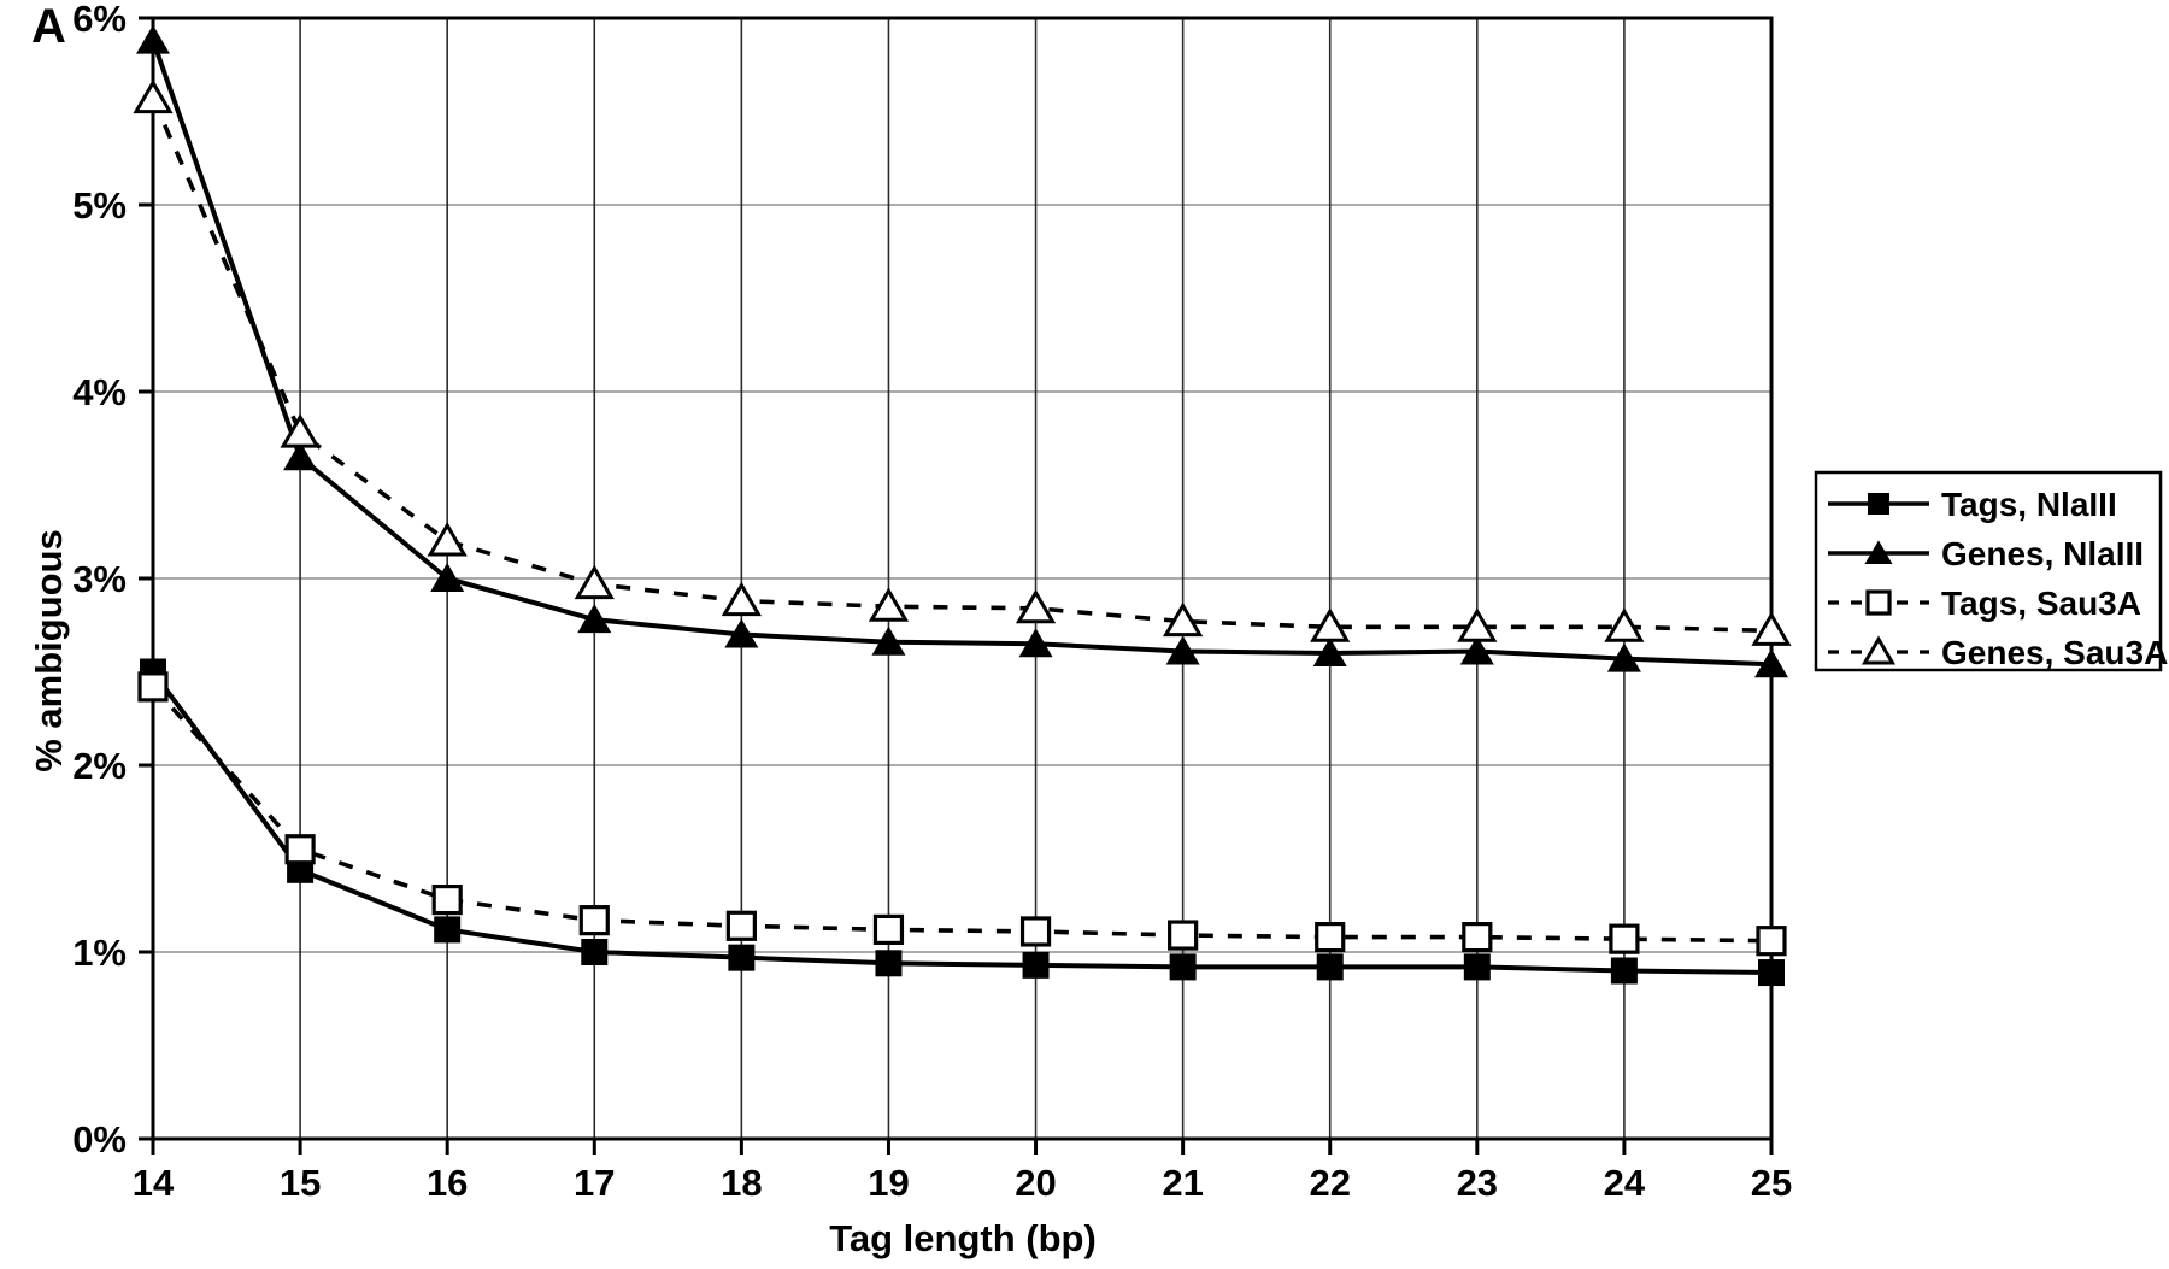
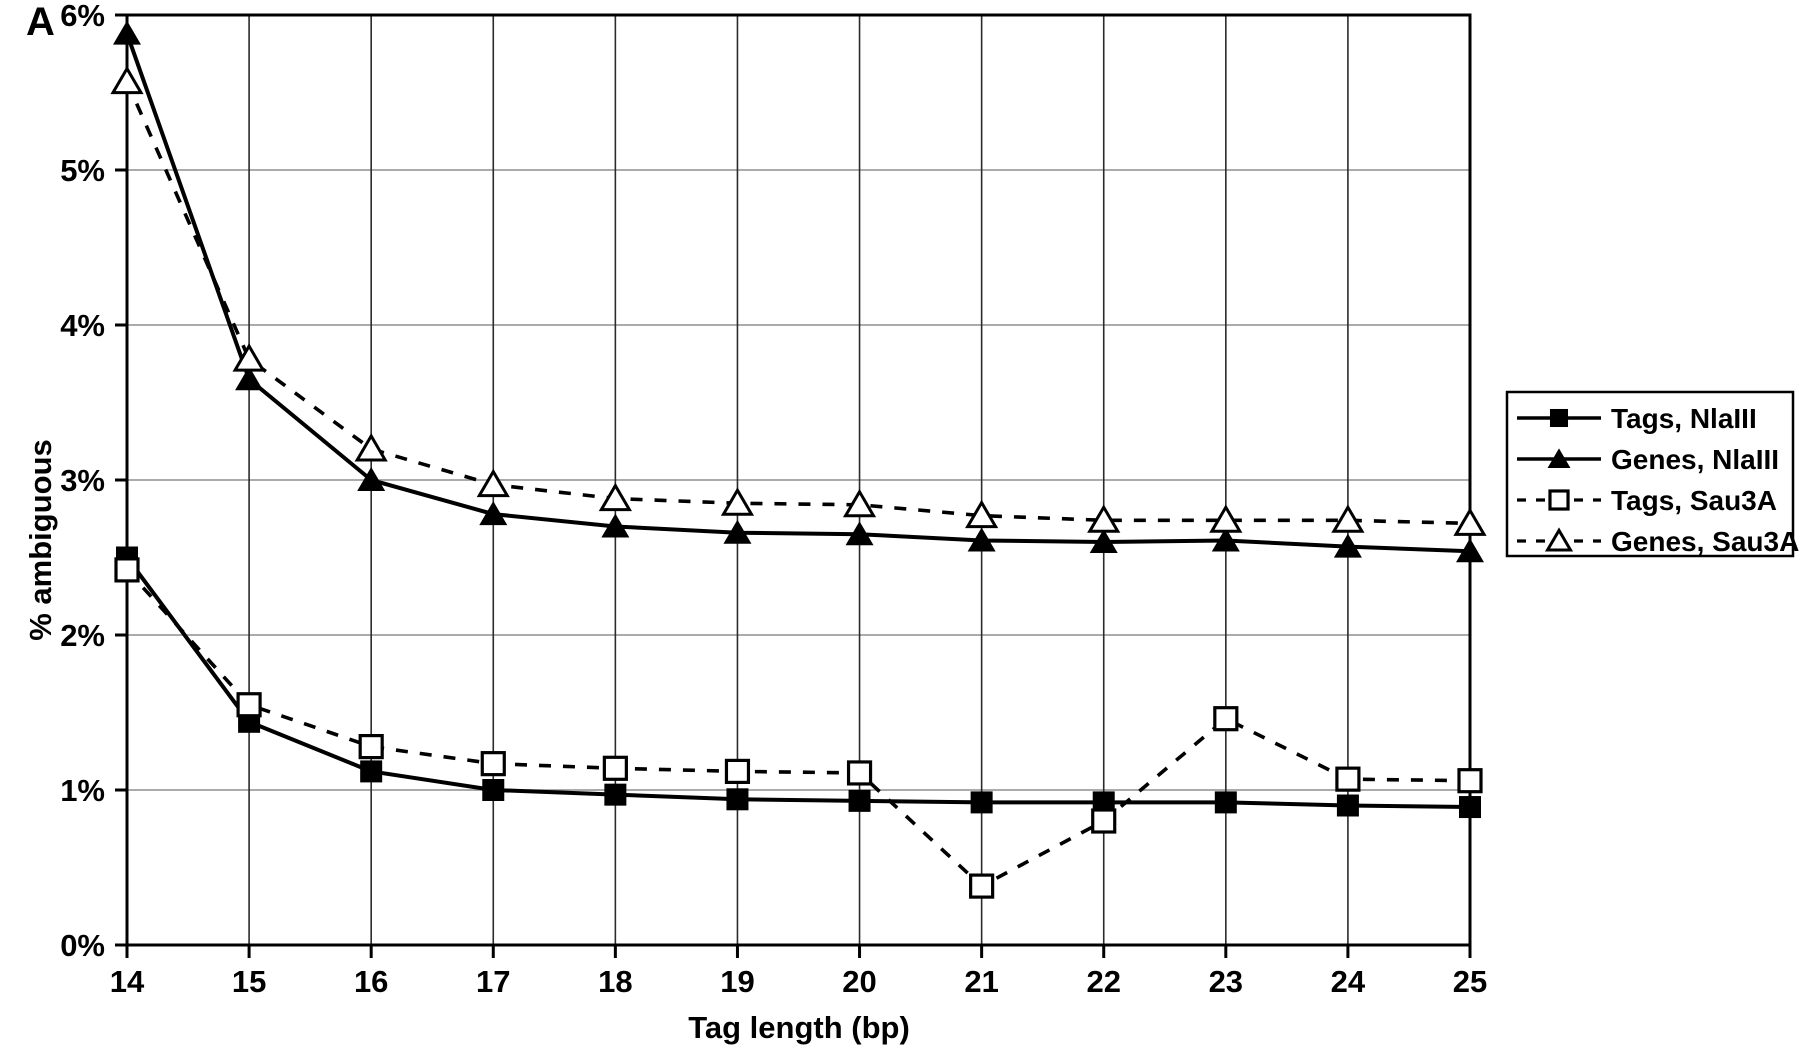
Tags, Sau3A/21: 1.09% -> 0.38%
Tags, Sau3A/22: 1.08% -> 0.80%
Tags, Sau3A/23: 1.08% -> 1.46%
